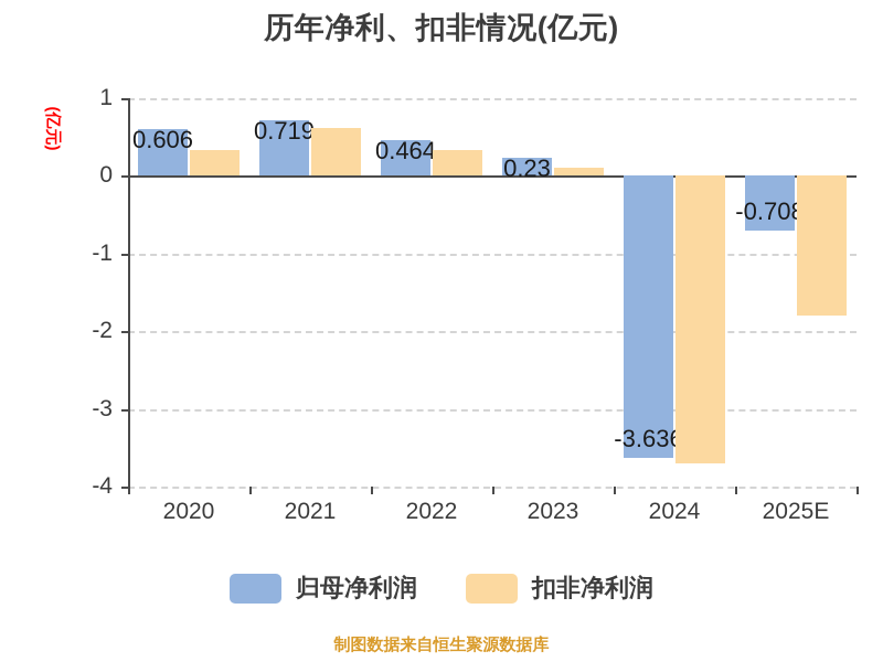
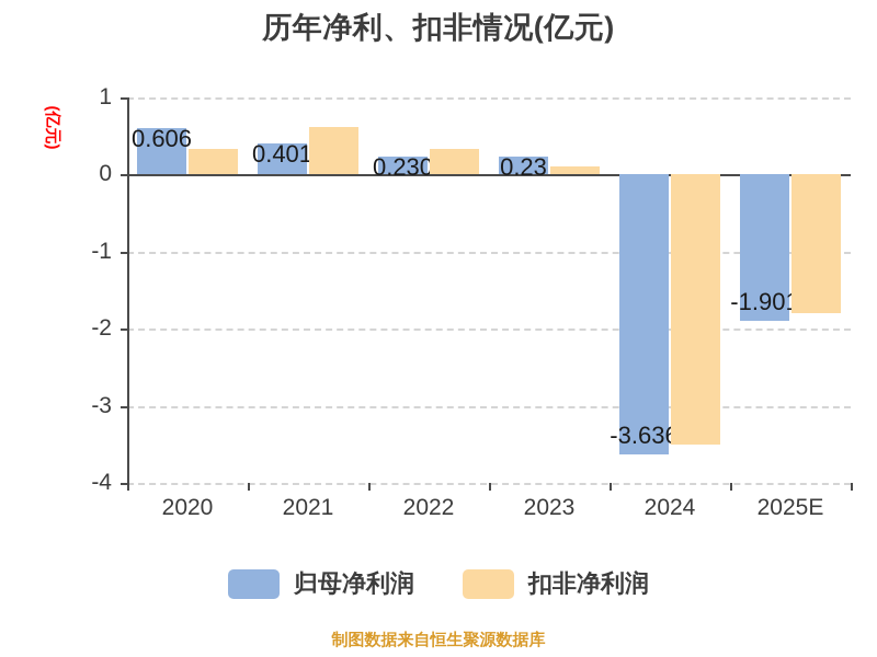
归母净利润/2021: 0.719 -> 0.401
归母净利润/2022: 0.464 -> 0.230
扣非净利润/2024: -3.7 -> -3.5
归母净利润/2025E: -0.708 -> -1.901
